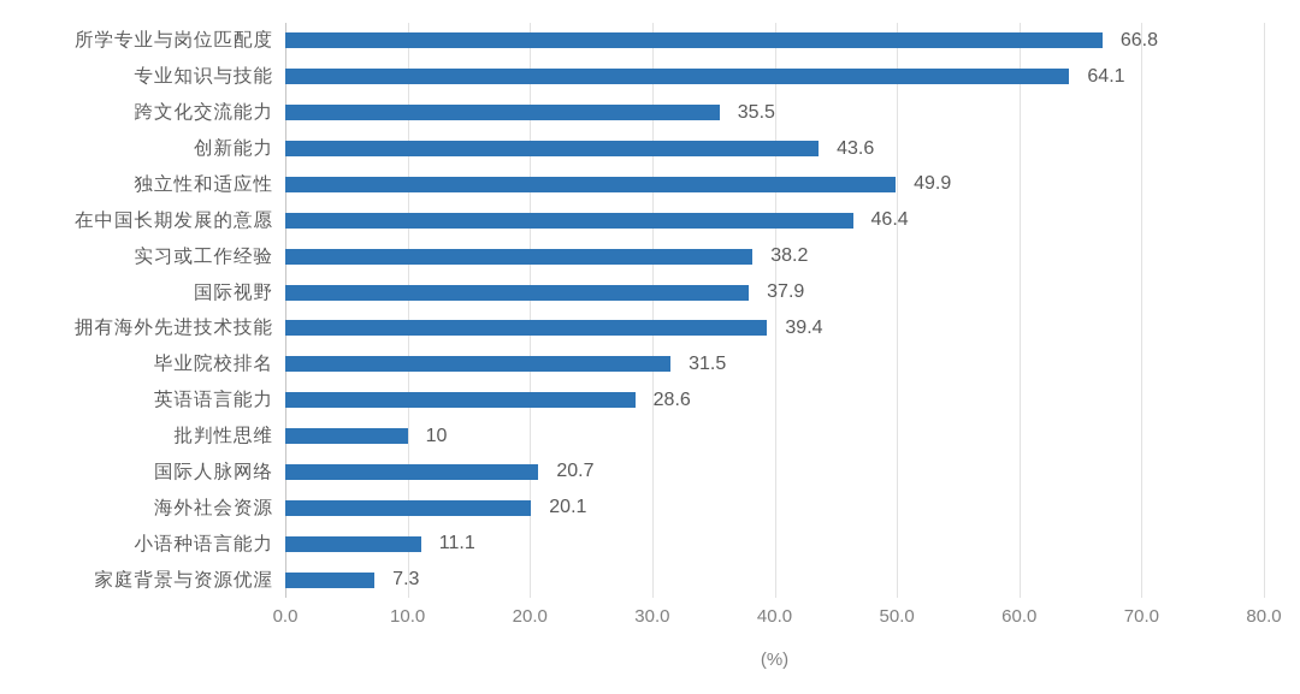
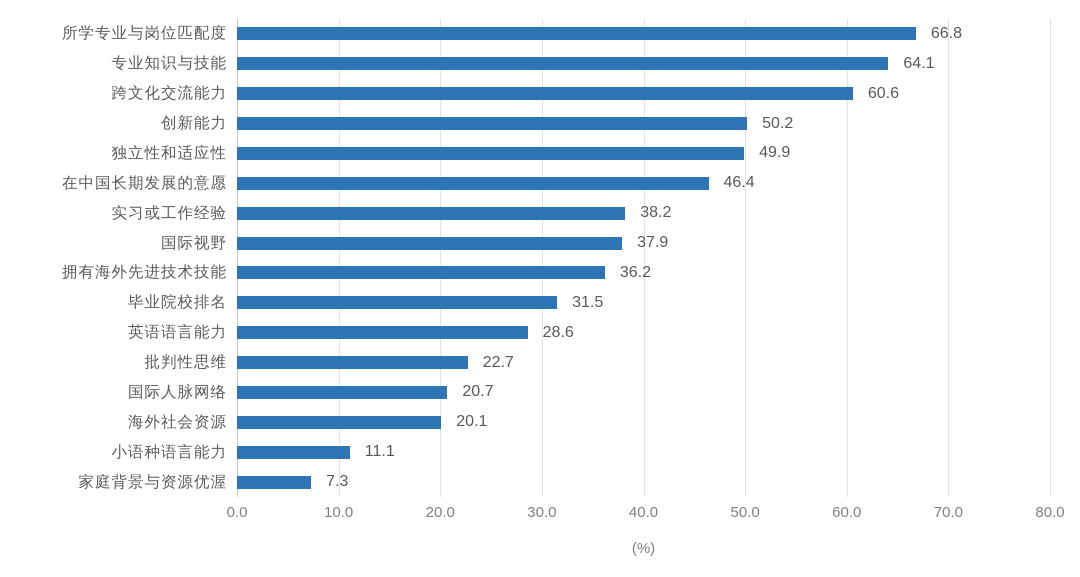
跨文化交流能力: 35.5 -> 60.6
创新能力: 43.6 -> 50.2
拥有海外先进技术技能: 39.4 -> 36.2
批判性思维: 10 -> 22.7
